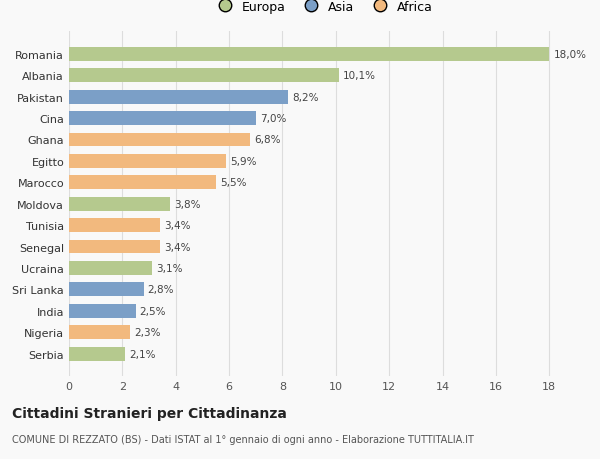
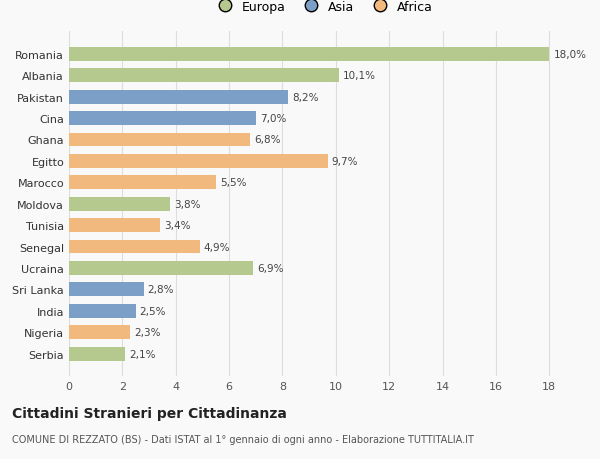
Egitto: 5,9% -> 9,7%
Senegal: 3,4% -> 4,9%
Ucraina: 3,1% -> 6,9%
